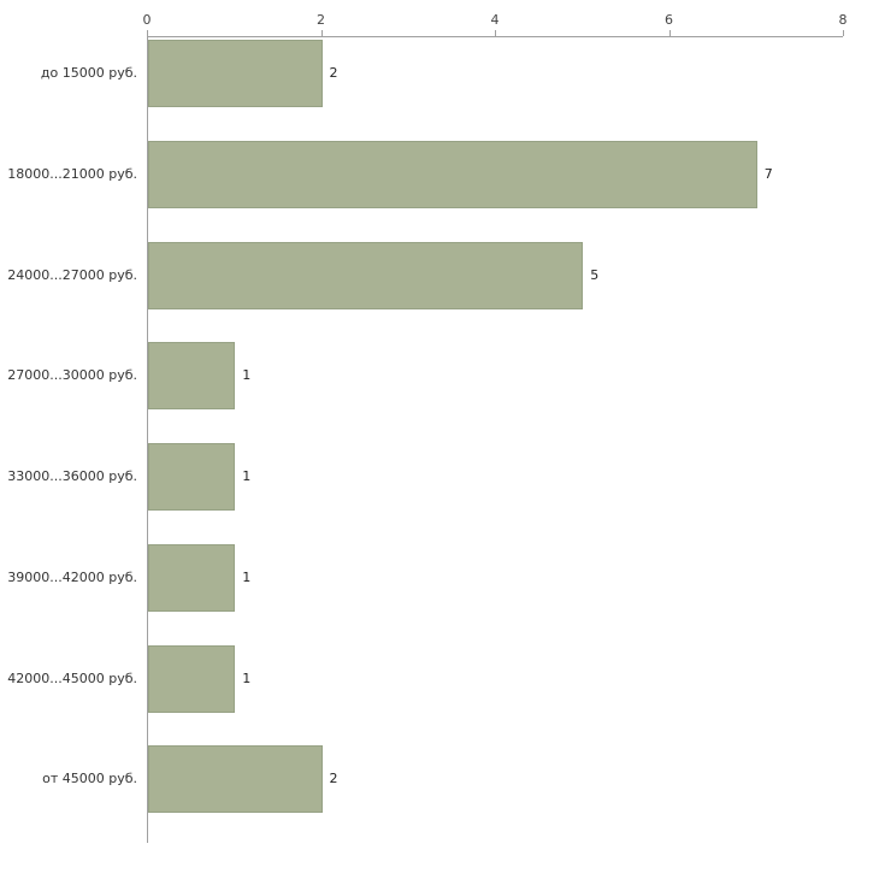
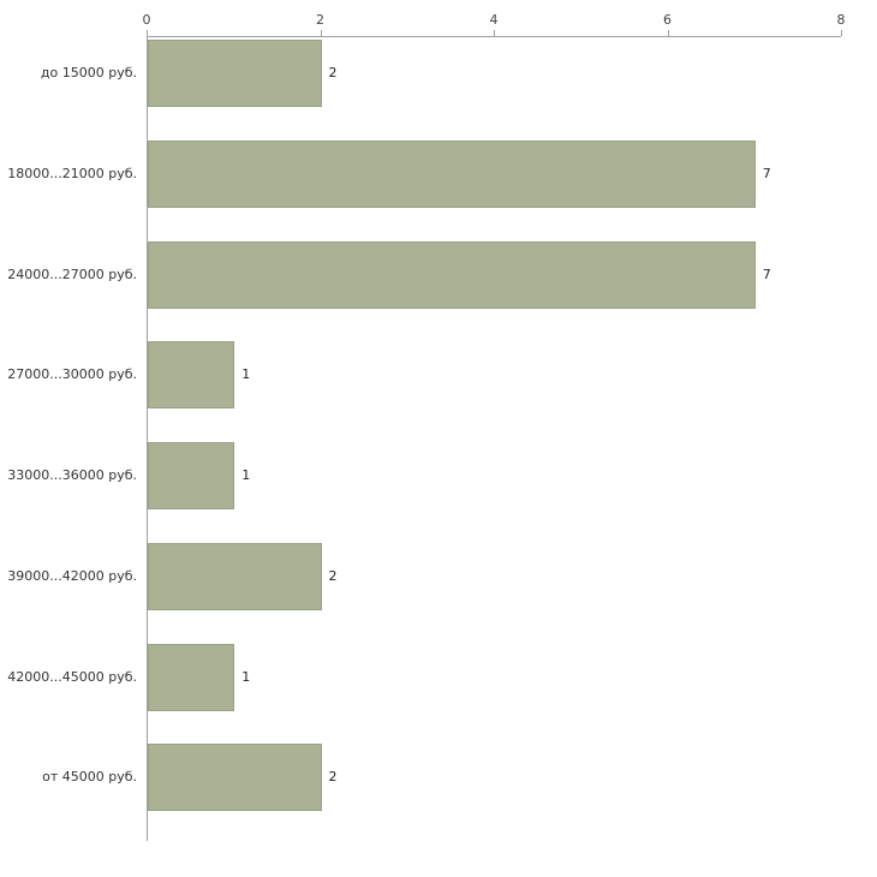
24000...27000 руб.: 5 -> 7
39000...42000 руб.: 1 -> 2
